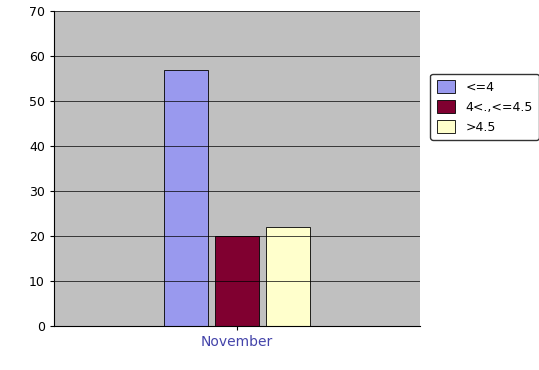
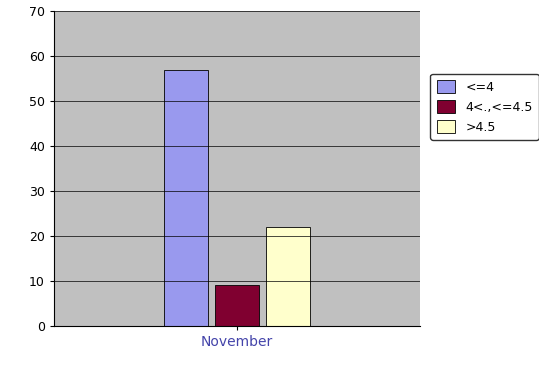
November: 20 -> 9
